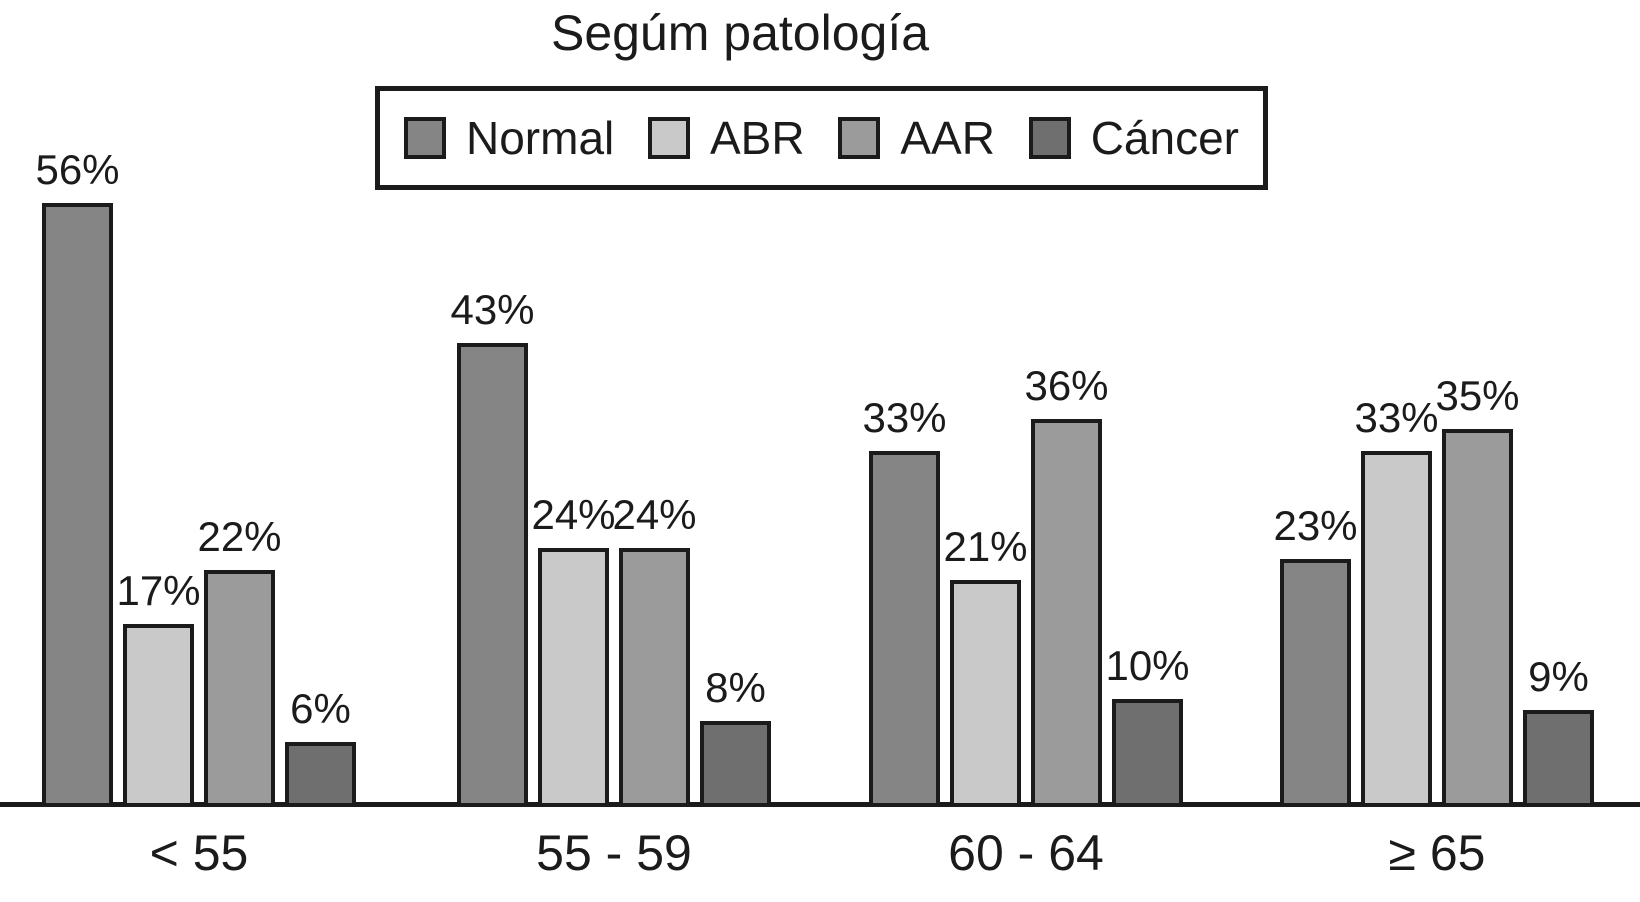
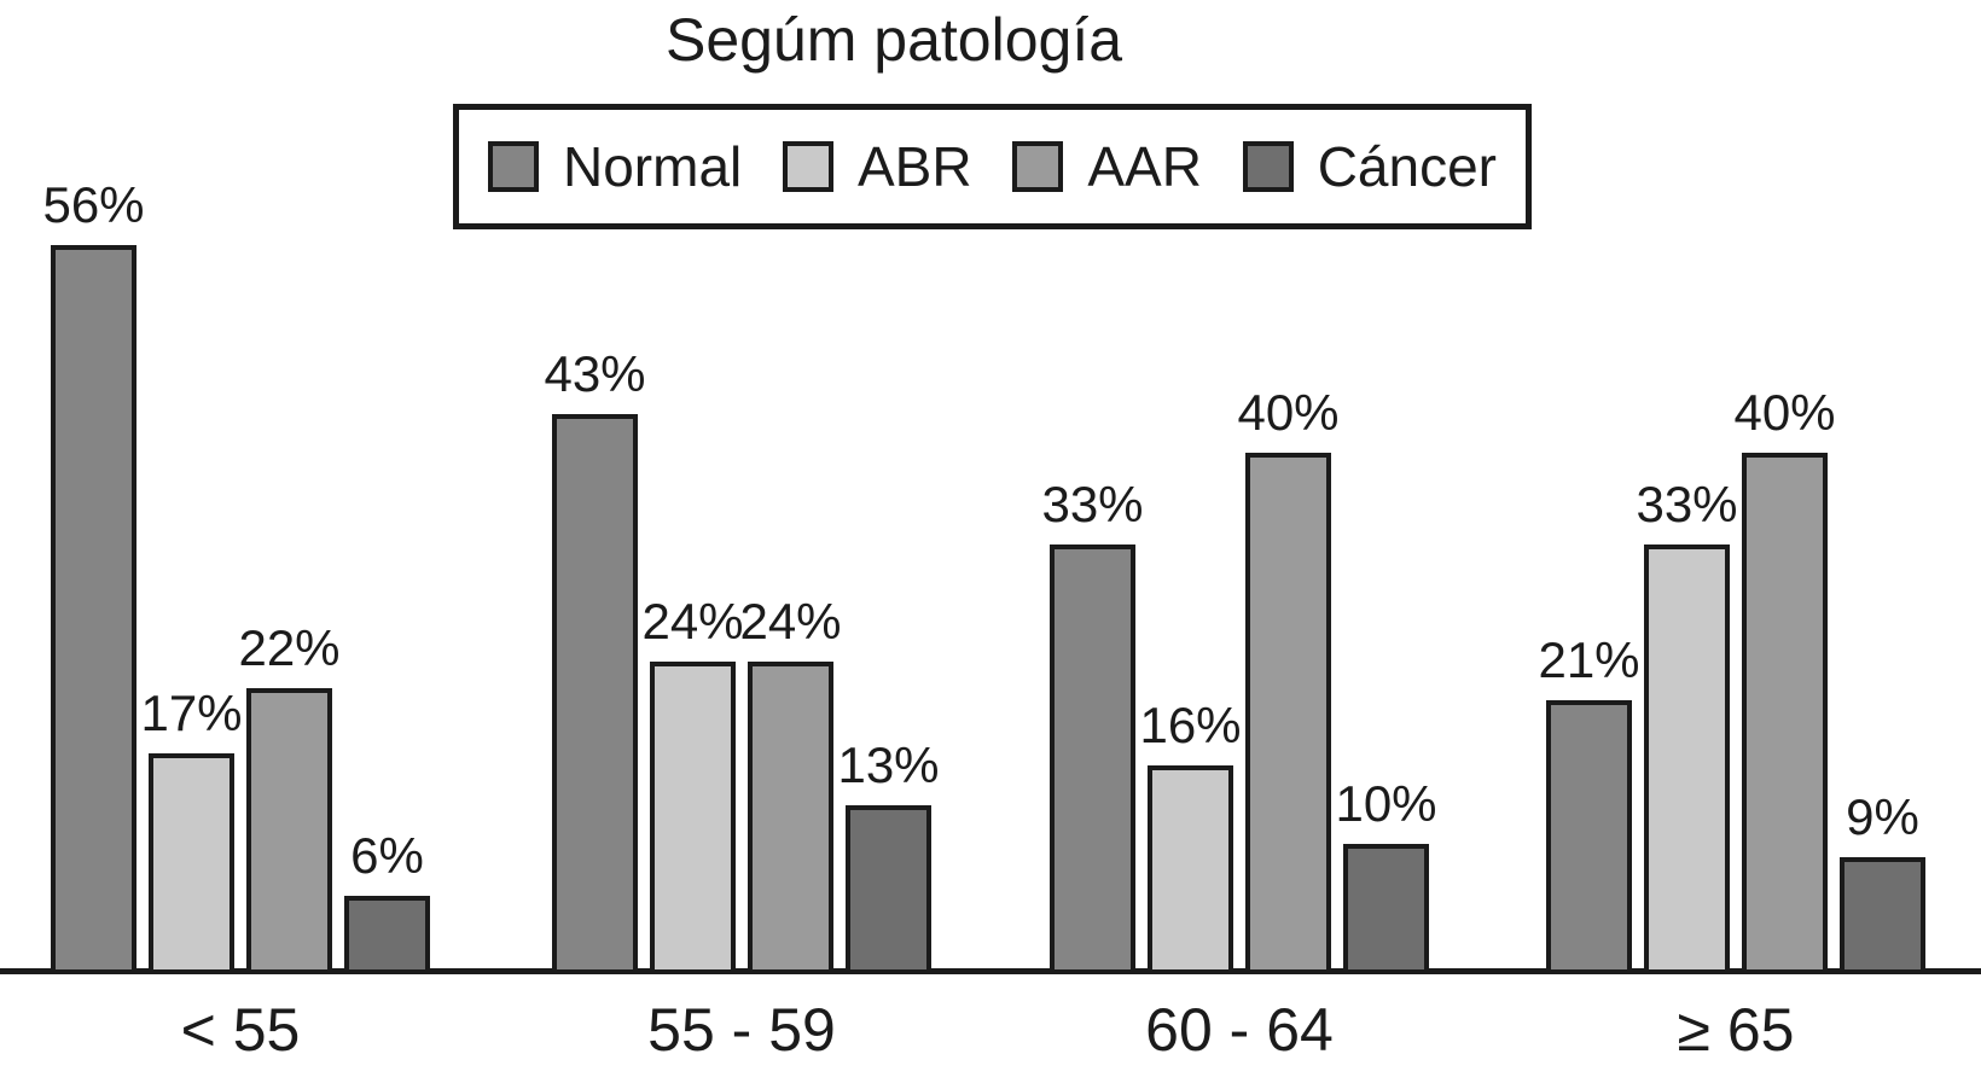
Cáncer/55 - 59: 8% -> 13%
ABR/60 - 64: 21% -> 16%
AAR/60 - 64: 36% -> 40%
Normal/≥ 65: 23% -> 21%
AAR/≥ 65: 35% -> 40%
